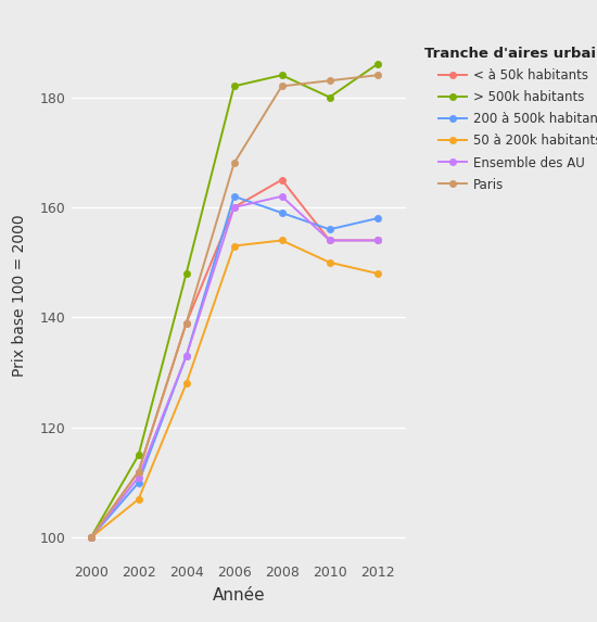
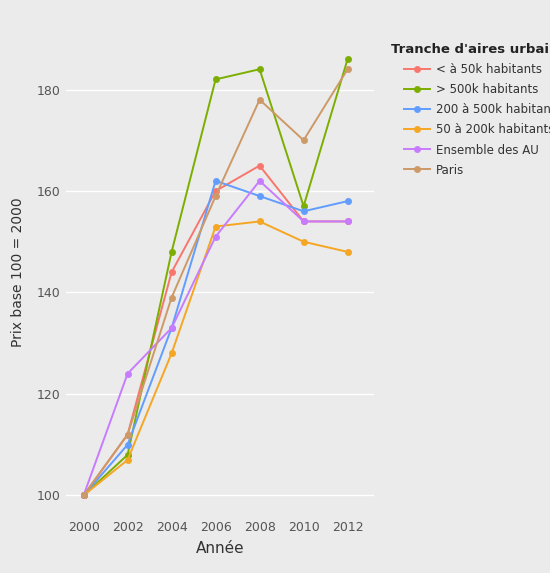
> 500k habitants/2002: 115 -> 108
Ensemble des AU/2002: 111 -> 124
< à 50k habitants/2004: 139 -> 144
Ensemble des AU/2006: 160 -> 151
Paris/2006: 168 -> 159
Paris/2008: 182 -> 178
> 500k habitants/2010: 180 -> 157
Paris/2010: 183 -> 170
